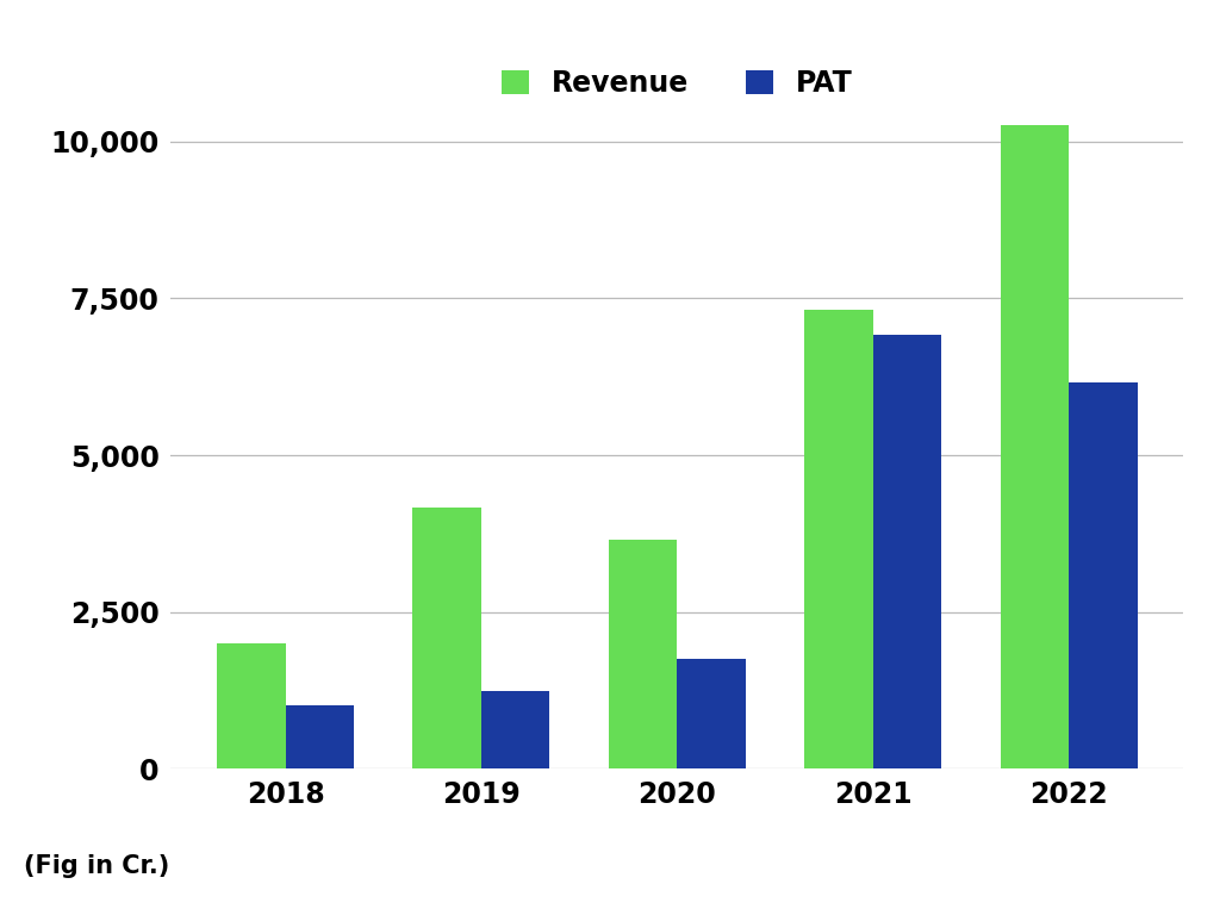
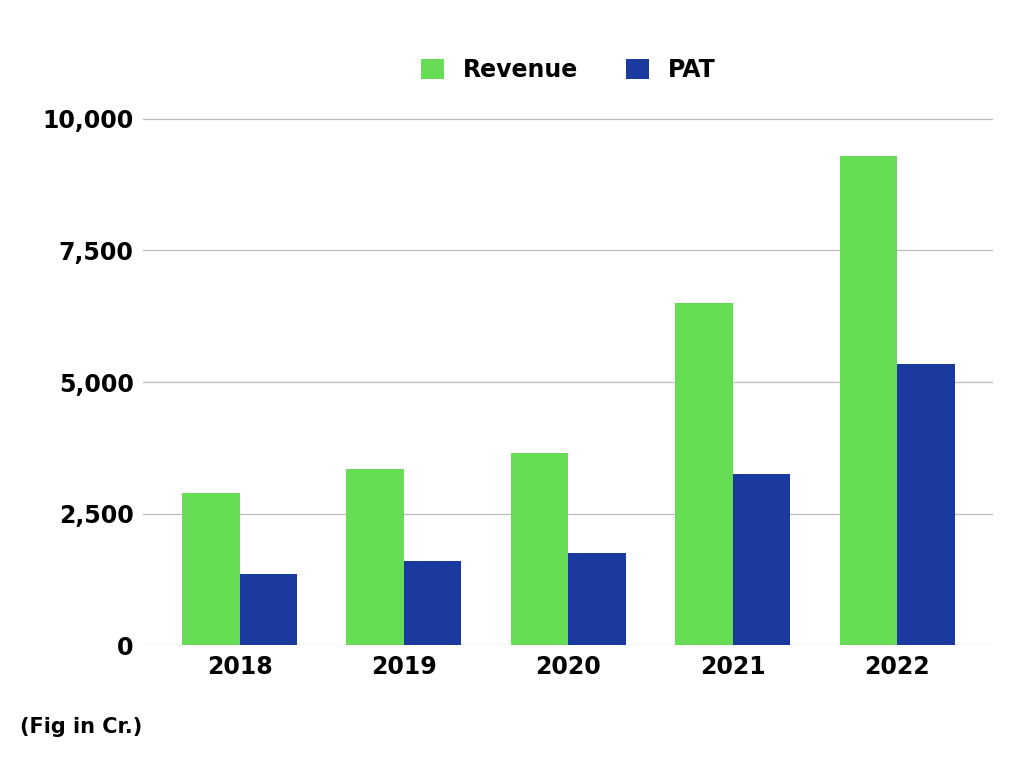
Revenue/2018: 2,000 -> 2,900
PAT/2018: 1,000 -> 1,350
Revenue/2019: 4,160 -> 3,350
PAT/2019: 1,240 -> 1,600
Revenue/2021: 7,320 -> 6,500
PAT/2021: 6,920 -> 3,250
Revenue/2022: 10,260 -> 9,300
PAT/2022: 6,160 -> 5,350
